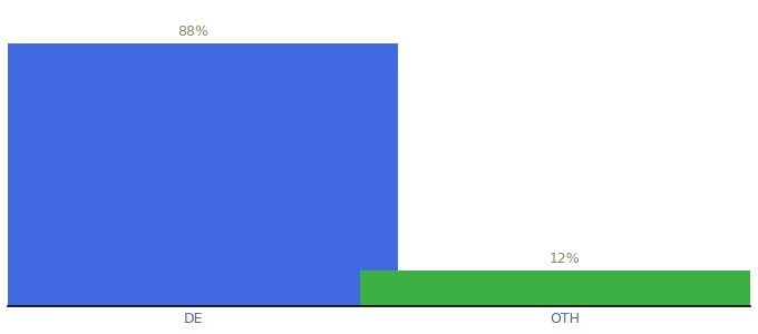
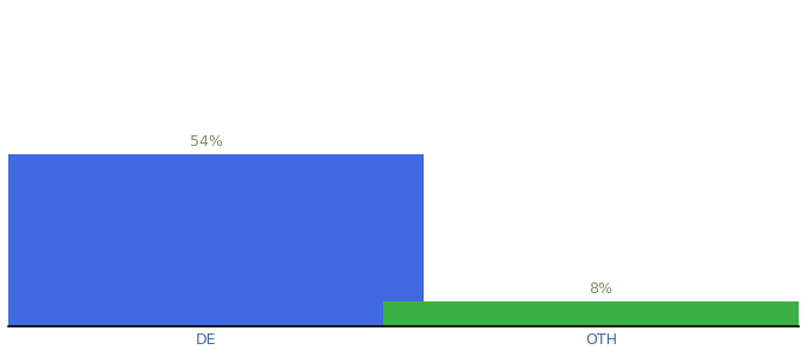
DE: 88% -> 54%
OTH: 12% -> 8%
